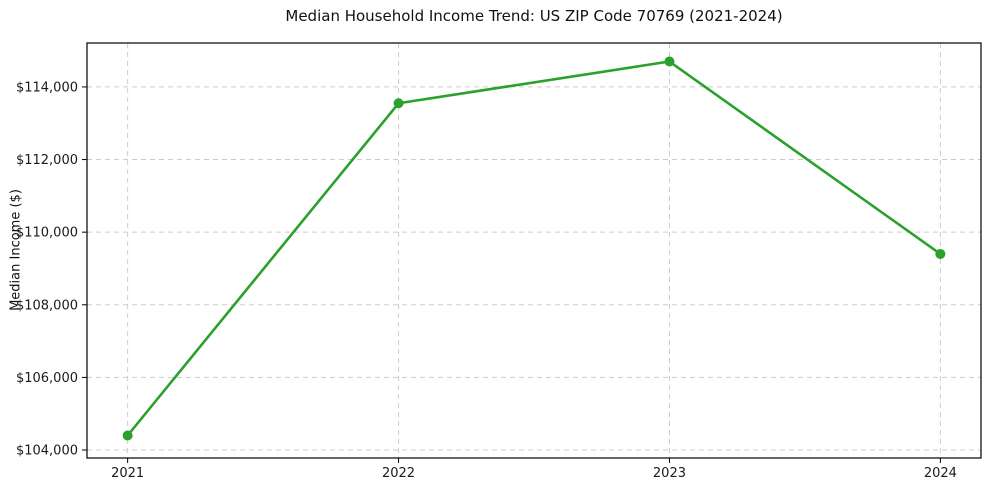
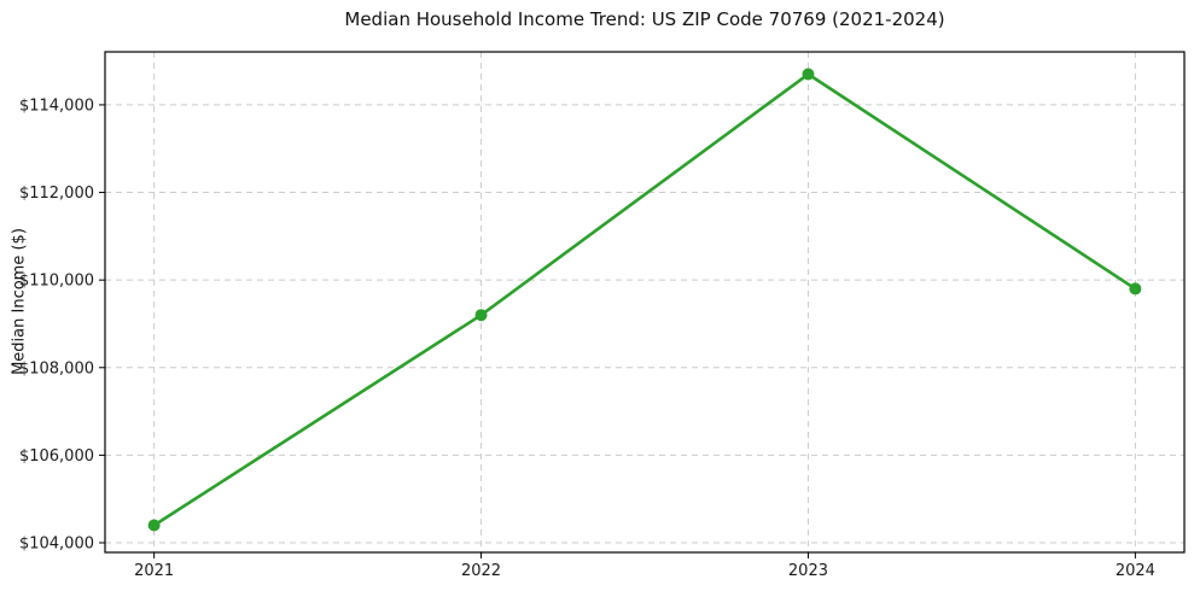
2022: $113600 -> $109200
2024: $109400 -> $109800
